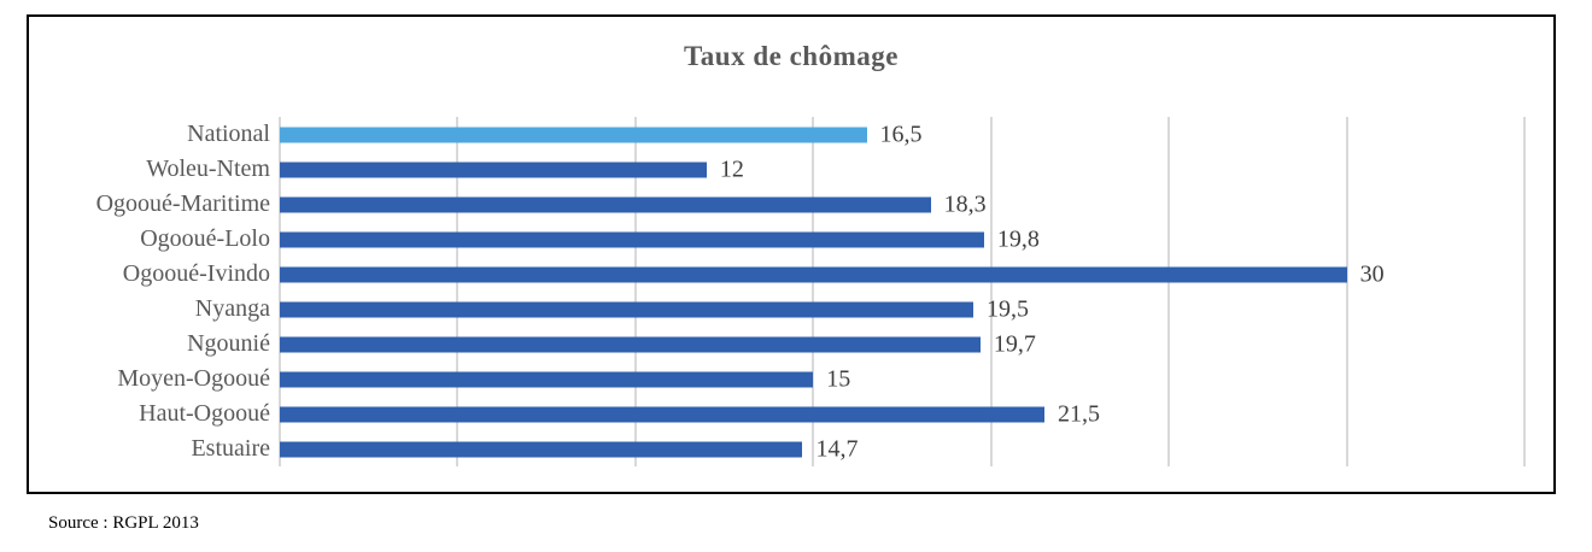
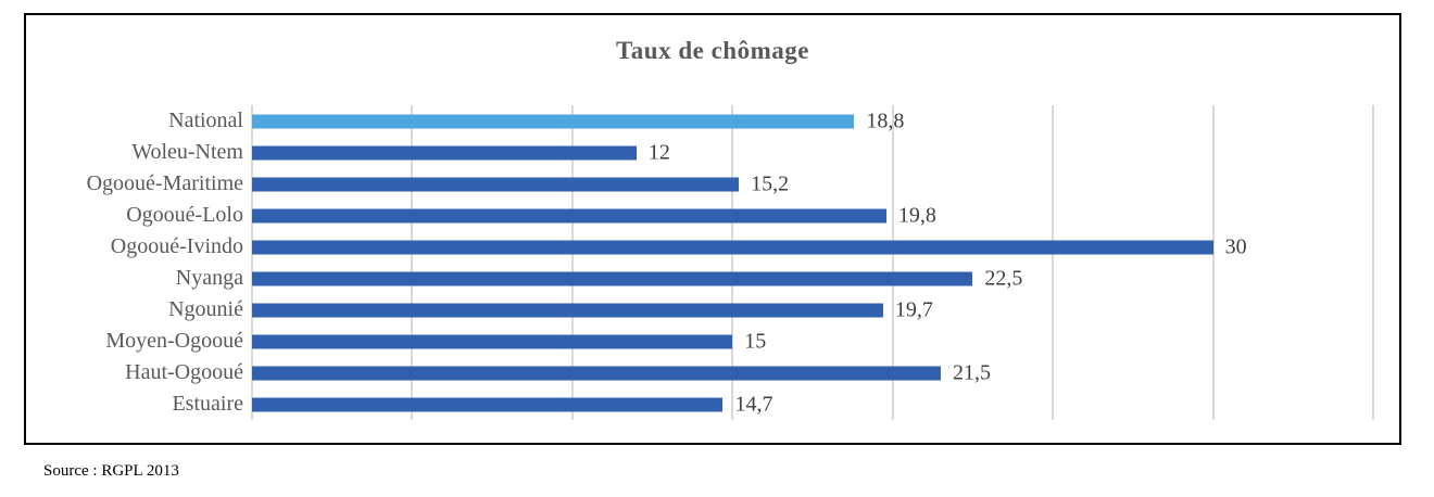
National: 16,5 -> 18,8
Ogooué-Maritime: 18,3 -> 15,2
Nyanga: 19,5 -> 22,5
